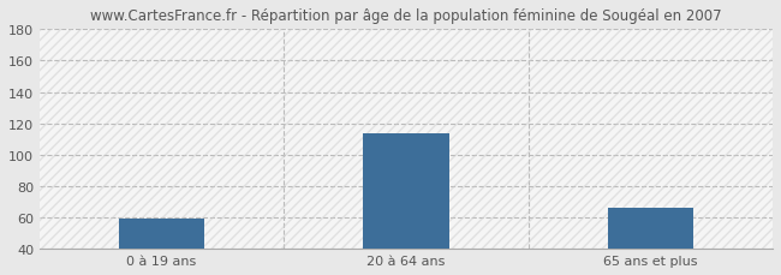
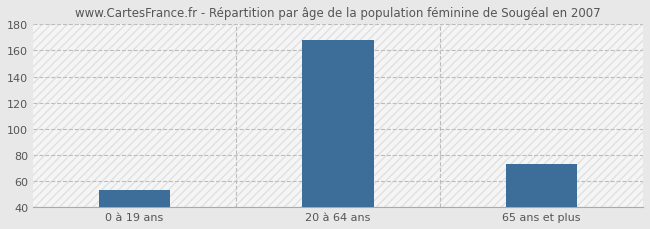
0 à 19 ans: 59 -> 53
20 à 64 ans: 114 -> 168
65 ans et plus: 66 -> 73
